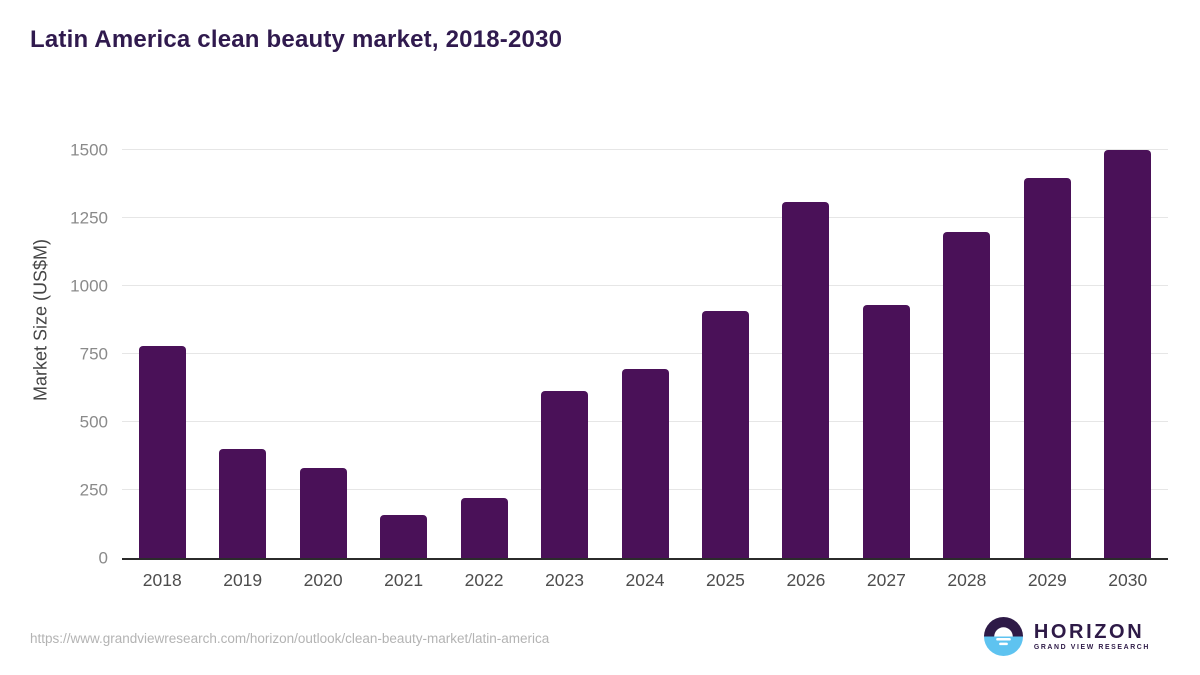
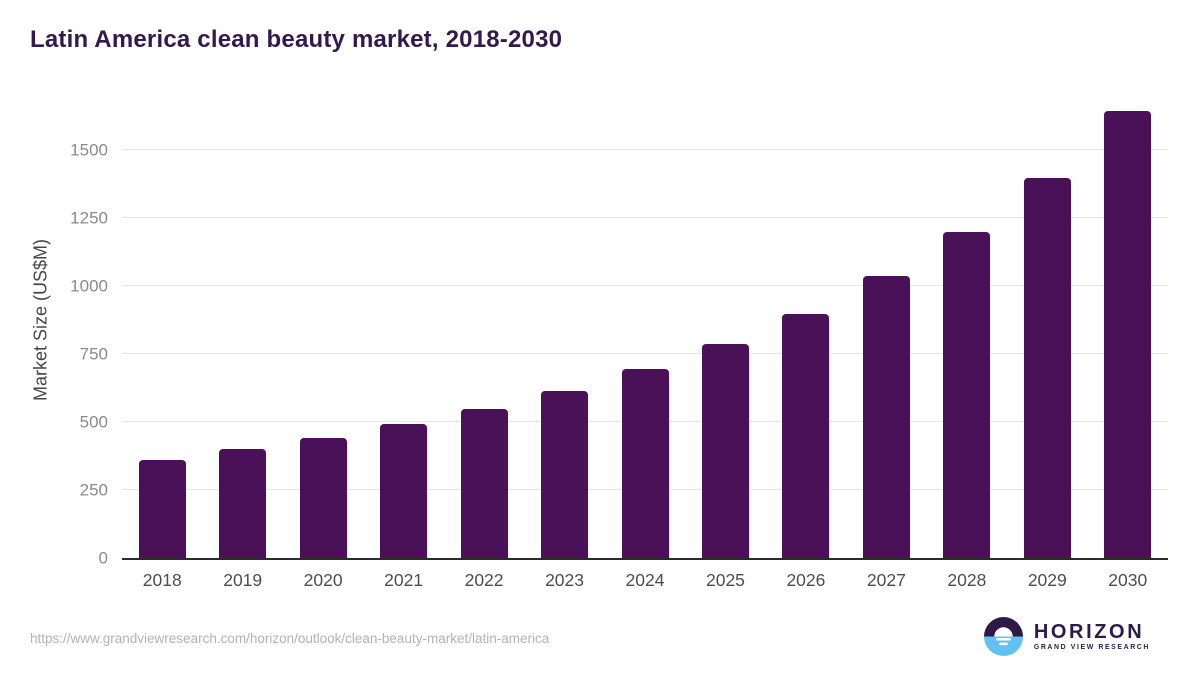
2018: 780 -> 360
2020: 330 -> 440
2021: 160 -> 490
2022: 220 -> 550
2025: 910 -> 790
2026: 1310 -> 900
2027: 930 -> 1040
2030: 1500 -> 1640
